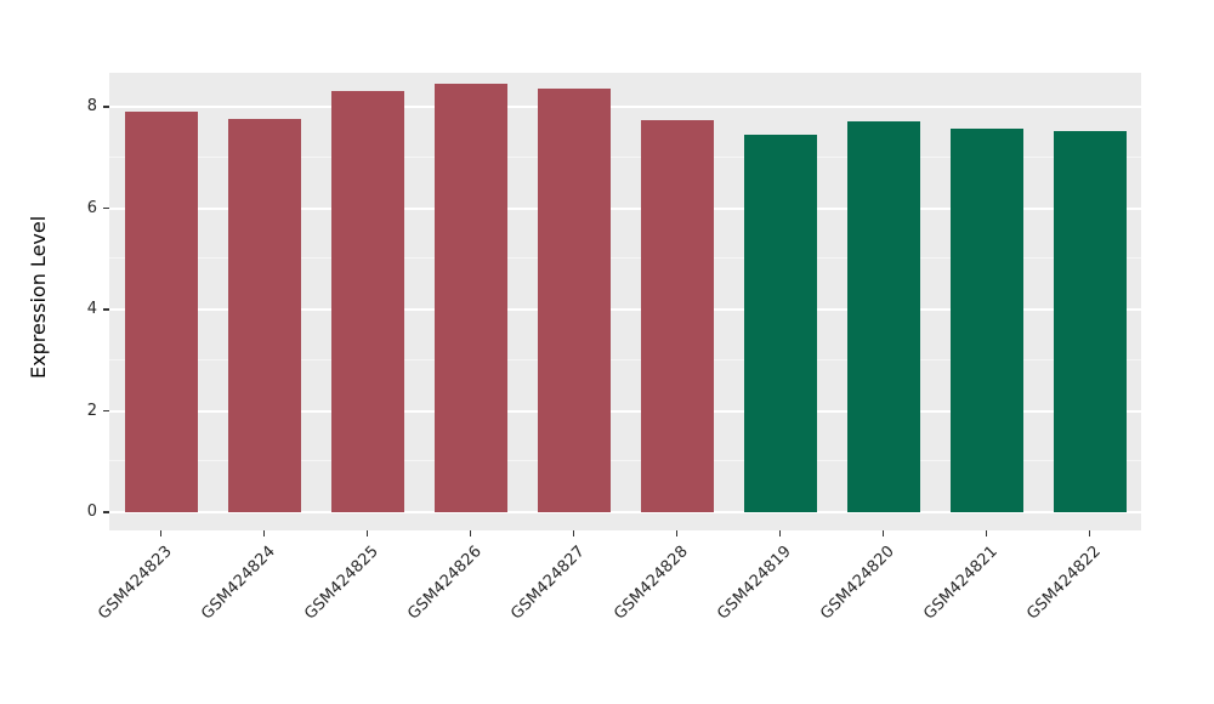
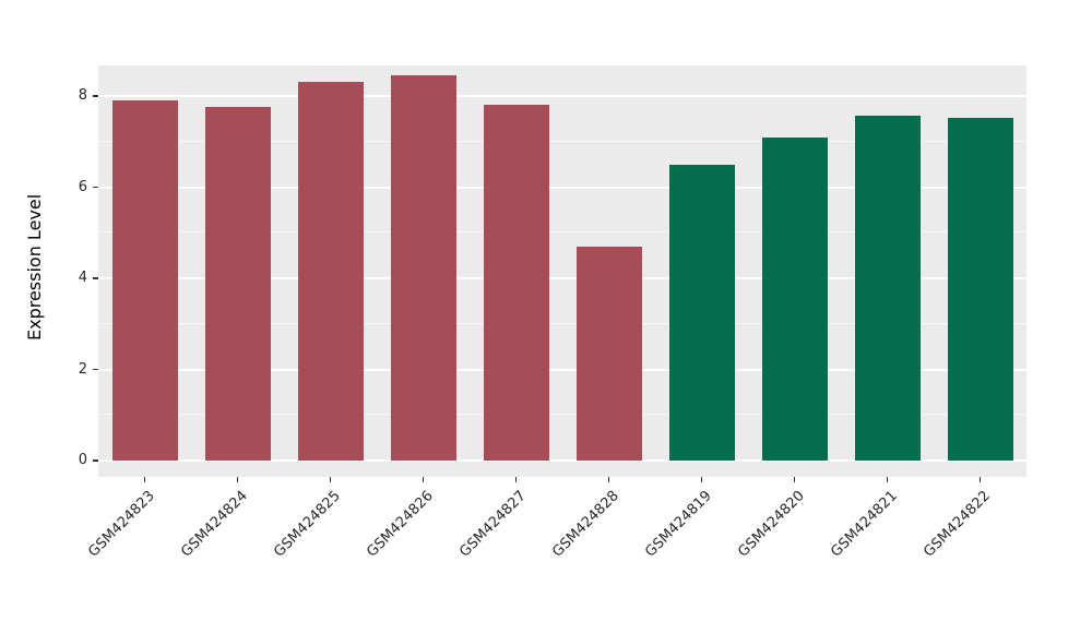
GSM424827: 8.3 -> 7.8
GSM424828: 7.7 -> 4.7
GSM424819: 7.5 -> 6.5
GSM424820: 7.7 -> 7.1
